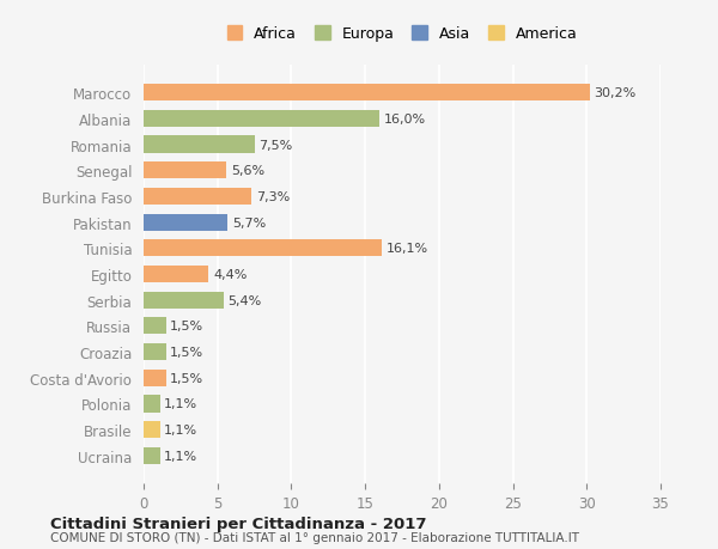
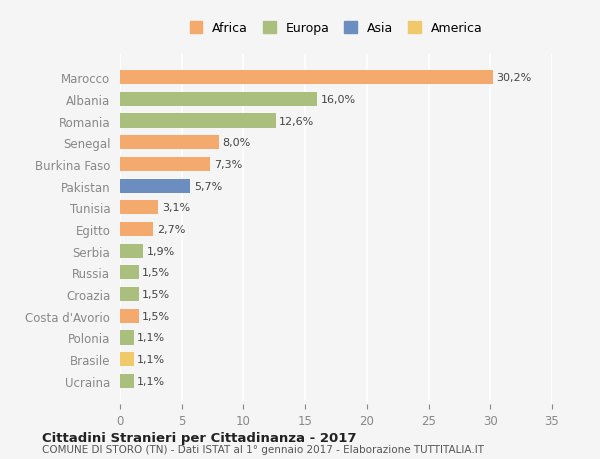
Romania: 7,5% -> 12,6%
Senegal: 5,6% -> 8,0%
Tunisia: 16,1% -> 3,1%
Egitto: 4,4% -> 2,7%
Serbia: 5,4% -> 1,9%
